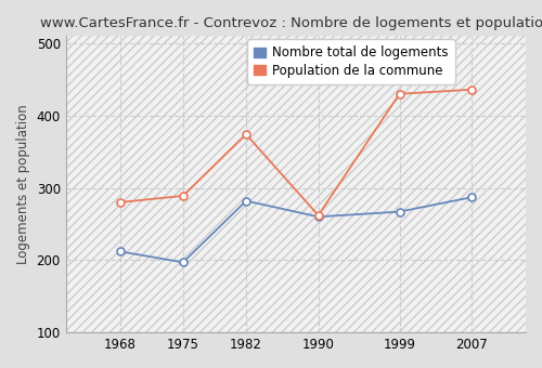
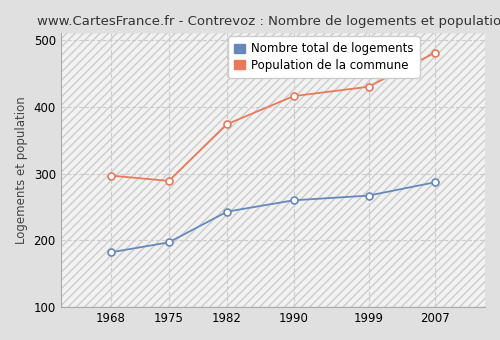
Nombre total de logements/1968: 212 -> 182
Population de la commune/1968: 280 -> 297
Nombre total de logements/1982: 282 -> 243
Population de la commune/1990: 262 -> 416
Population de la commune/2007: 436 -> 481
